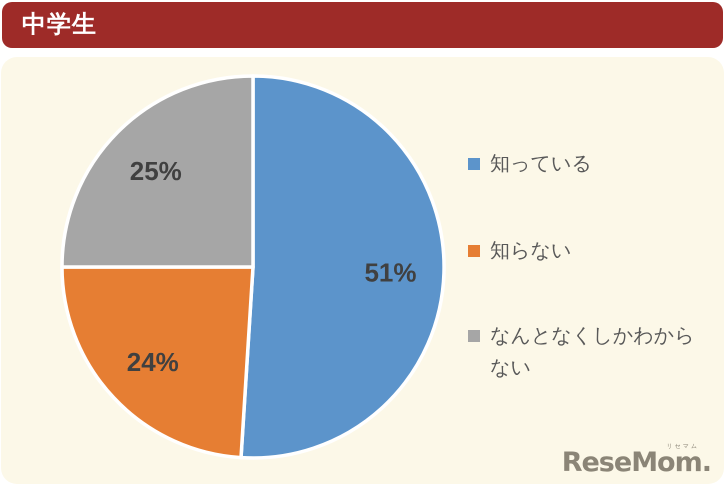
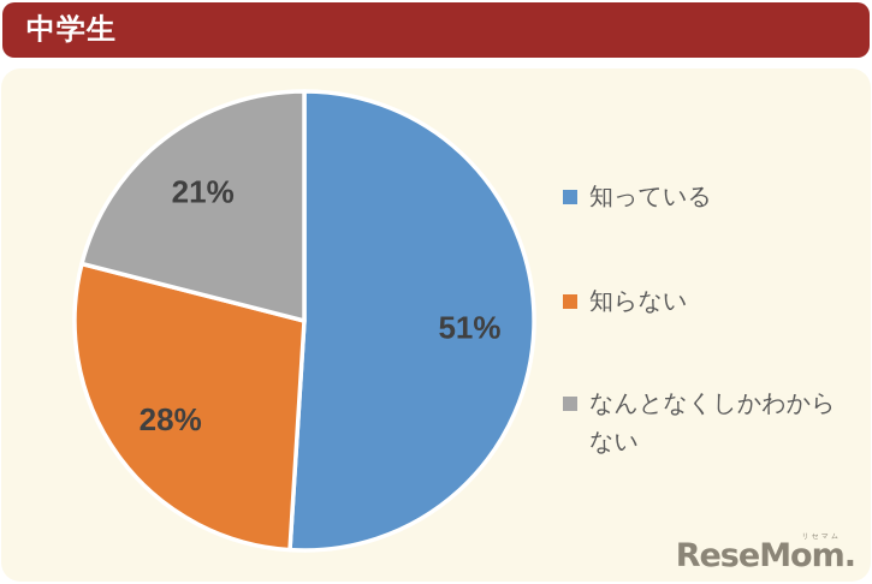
知らない: 24% -> 28%
なんとなくしかわからない: 25% -> 21%
